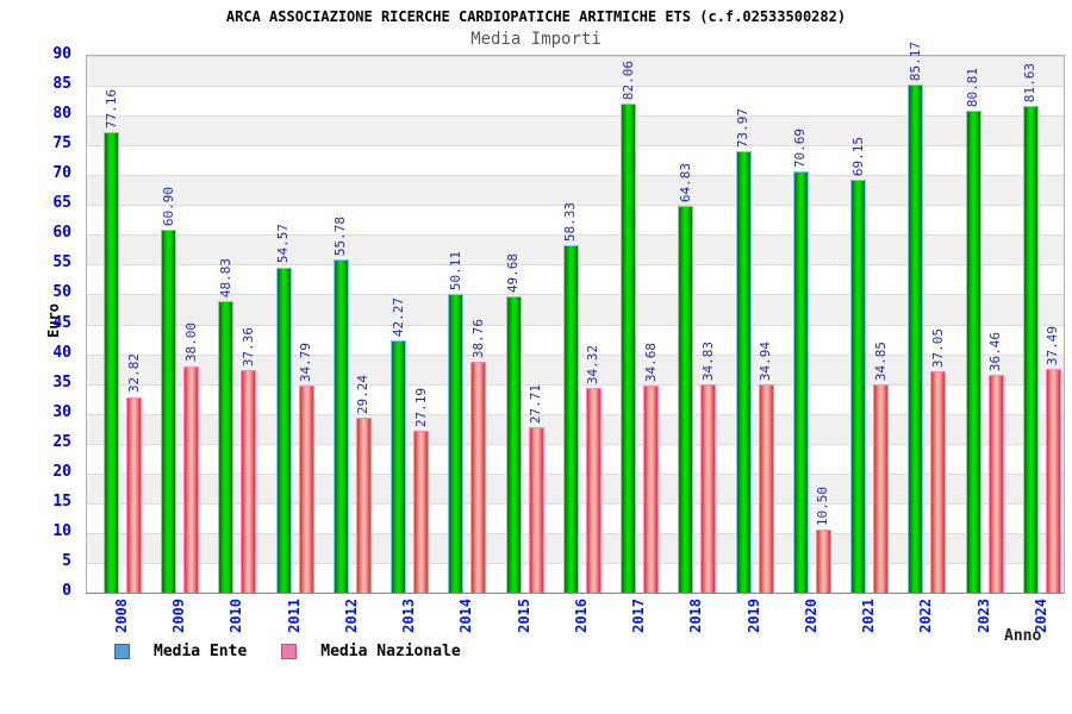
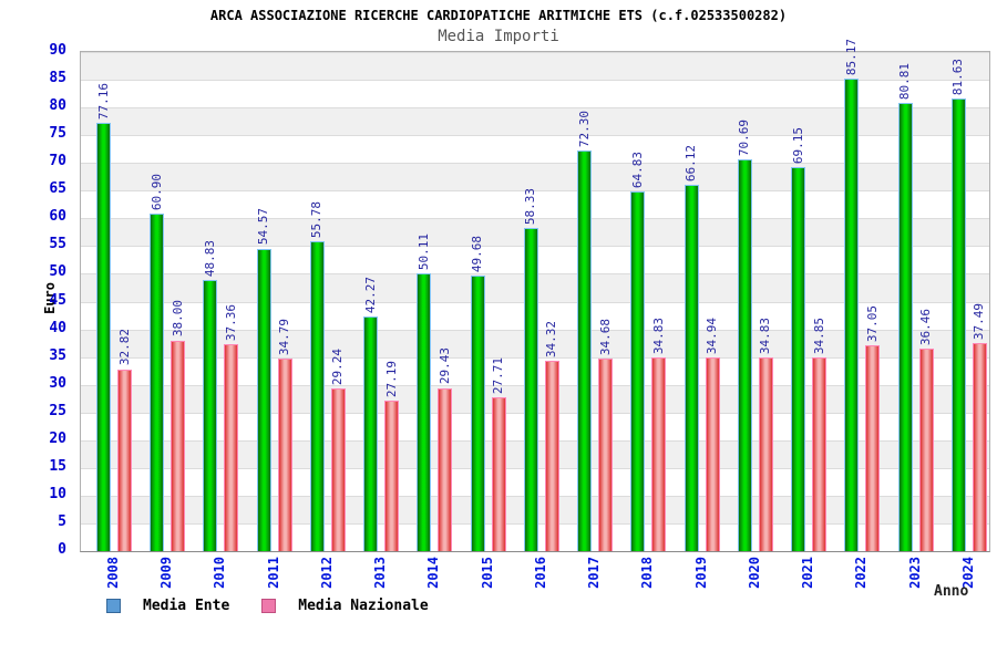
Media Nazionale/2014: 38.76 -> 29.43
Media Ente/2017: 82.06 -> 72.30
Media Ente/2019: 73.97 -> 66.12
Media Nazionale/2020: 10.50 -> 34.83
